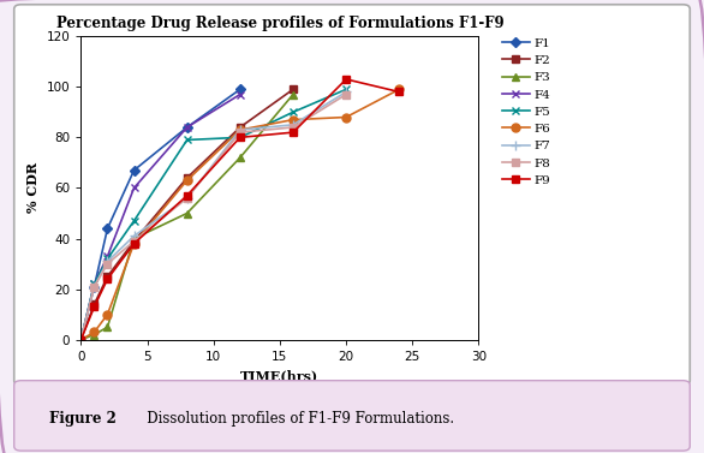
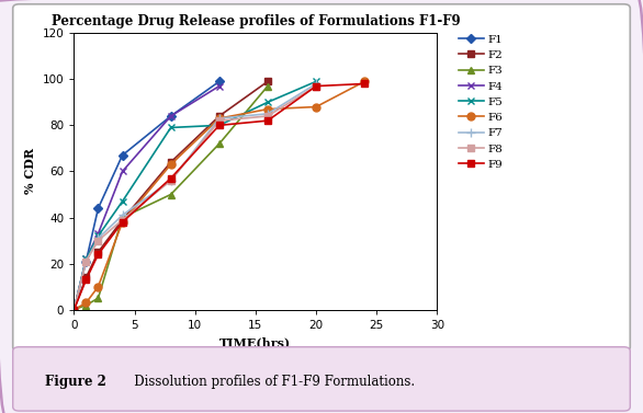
F9/20: 103 -> 97
